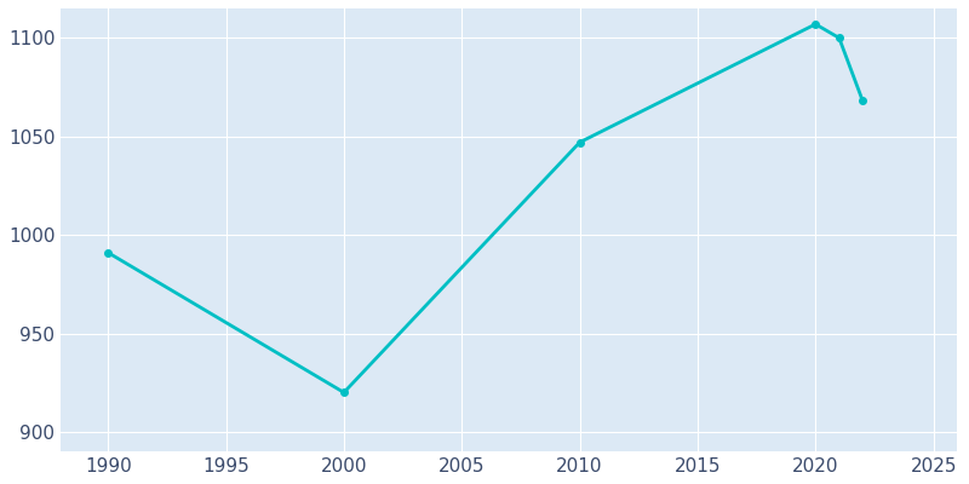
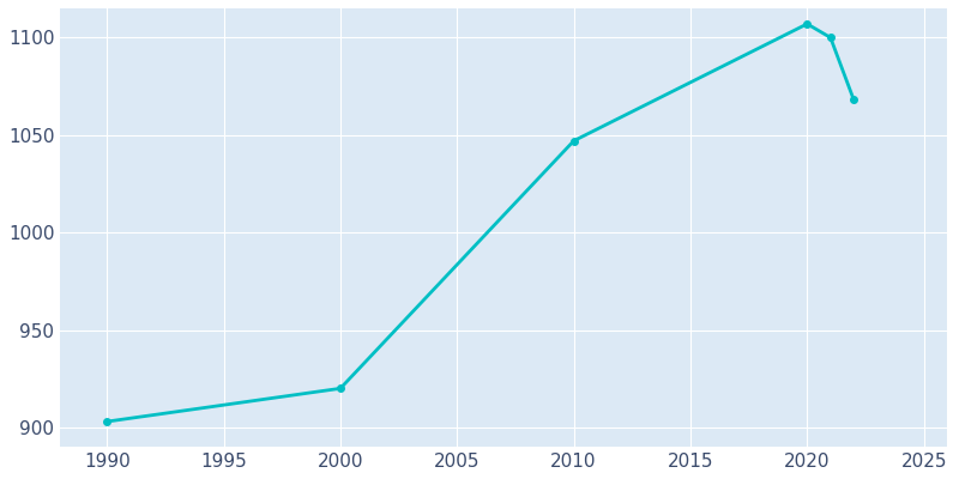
1990: 991 -> 903
